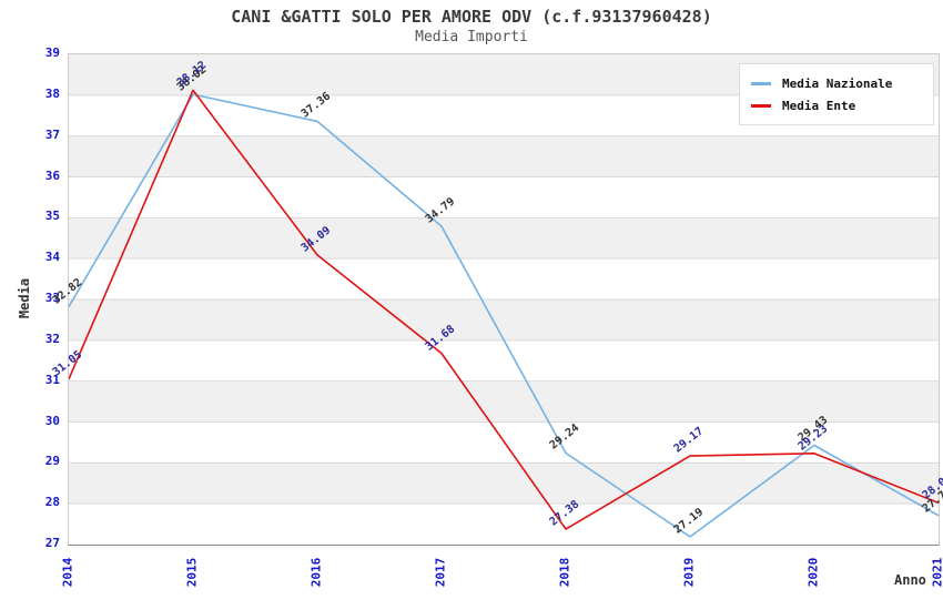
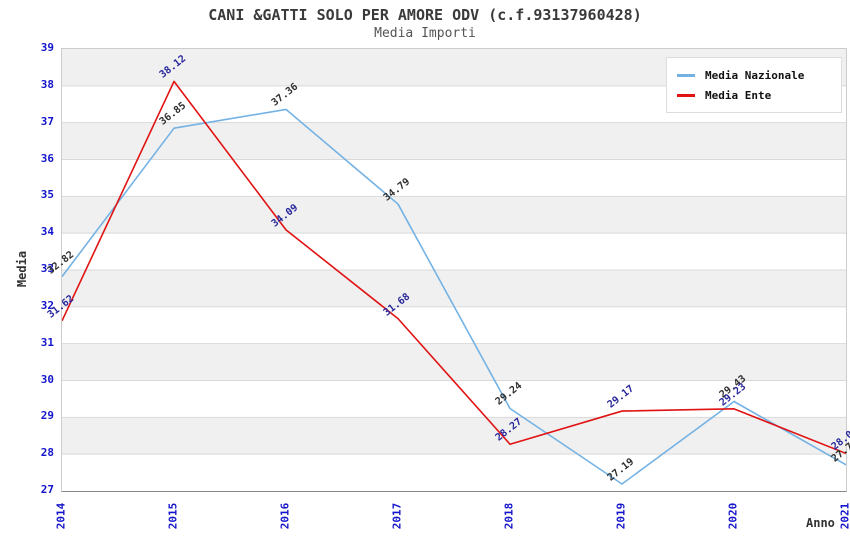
Media Ente/2014: 31.05 -> 31.62
Media Nazionale/2015: 38.02 -> 36.85
Media Ente/2018: 27.38 -> 28.27
